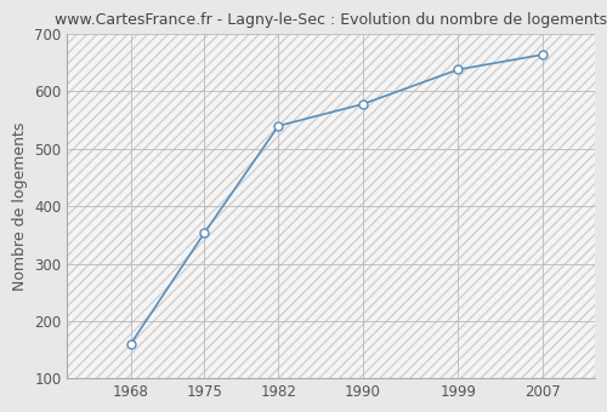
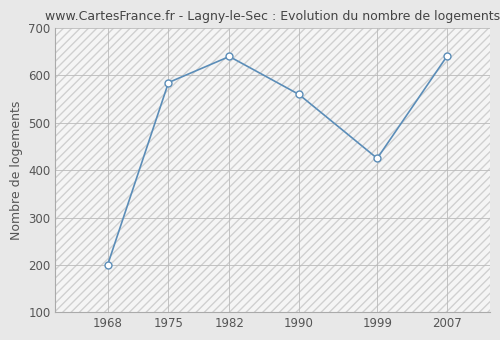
1968: 160 -> 200
1975: 354 -> 585
1982: 540 -> 640
1990: 578 -> 560
1999: 638 -> 425
2007: 664 -> 640
